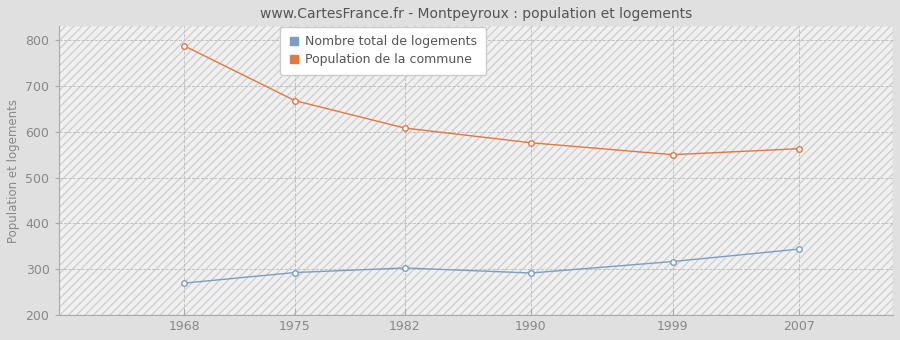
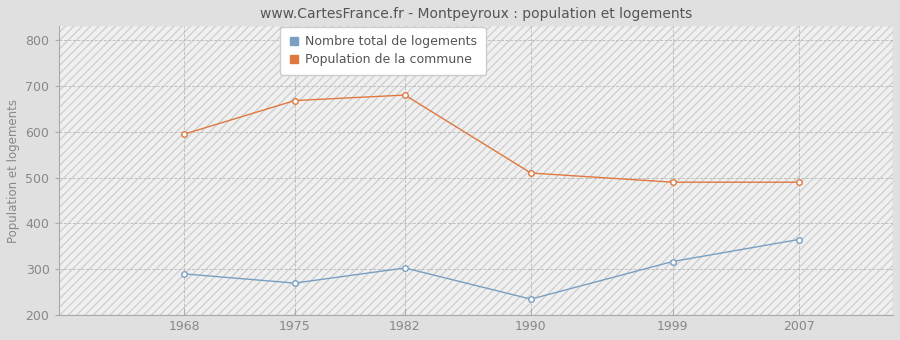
Nombre total de logements/1968: 270 -> 290
Population de la commune/1968: 787 -> 595
Nombre total de logements/1975: 293 -> 270
Population de la commune/1982: 608 -> 680
Nombre total de logements/1990: 292 -> 235
Population de la commune/1990: 576 -> 510
Population de la commune/1999: 550 -> 490
Nombre total de logements/2007: 344 -> 365
Population de la commune/2007: 563 -> 490
